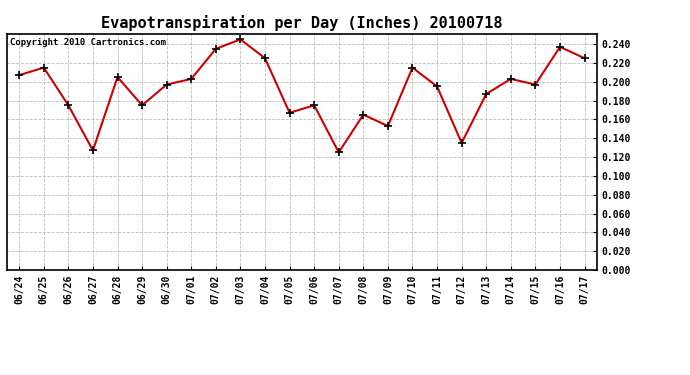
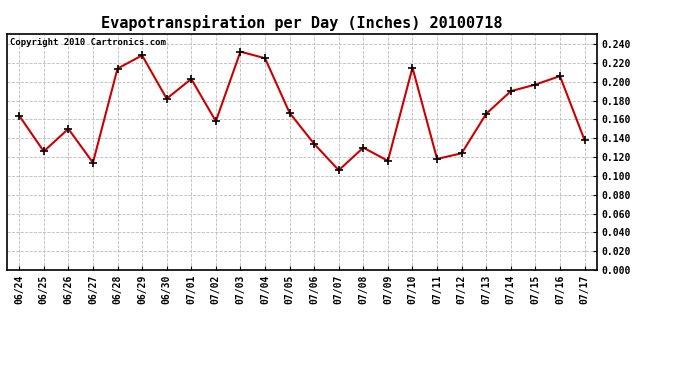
06/24: 0.207 -> 0.164
06/25: 0.215 -> 0.126
06/26: 0.175 -> 0.150
06/27: 0.127 -> 0.114
06/28: 0.205 -> 0.214
06/29: 0.175 -> 0.228
06/30: 0.197 -> 0.182
07/02: 0.235 -> 0.158
07/03: 0.245 -> 0.232
07/06: 0.175 -> 0.134
07/07: 0.125 -> 0.106
07/08: 0.165 -> 0.130
07/09: 0.153 -> 0.116
07/11: 0.195 -> 0.118
07/12: 0.135 -> 0.124
07/13: 0.187 -> 0.166
07/14: 0.203 -> 0.190
07/16: 0.237 -> 0.206
07/17: 0.225 -> 0.138
